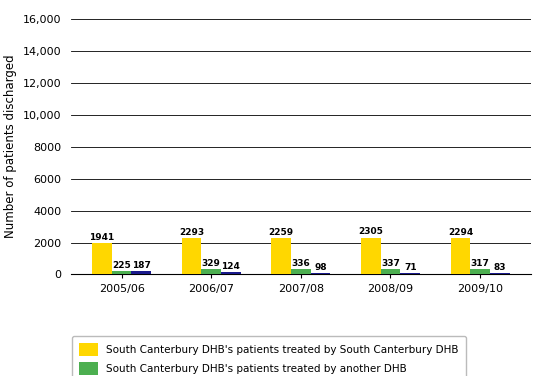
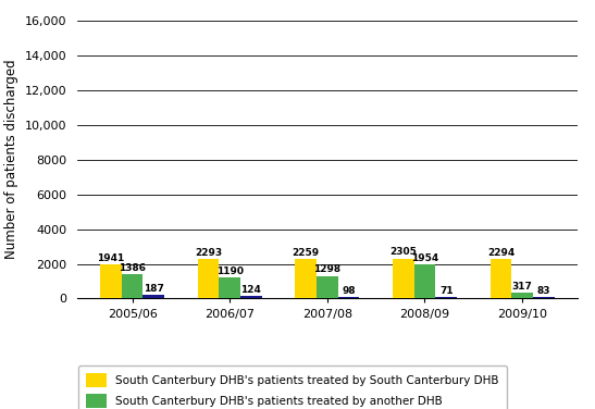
South Canterbury DHB's patients treated by another DHB/2005/06: 225 -> 1386
South Canterbury DHB's patients treated by another DHB/2006/07: 329 -> 1190
South Canterbury DHB's patients treated by another DHB/2007/08: 336 -> 1298
South Canterbury DHB's patients treated by another DHB/2008/09: 337 -> 1954
